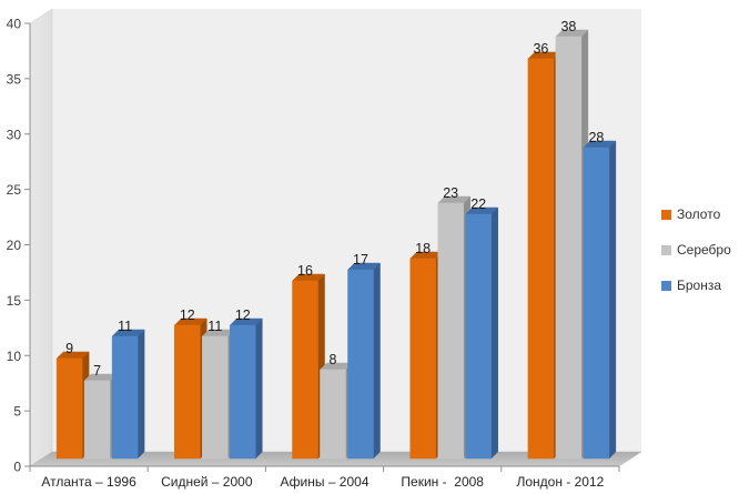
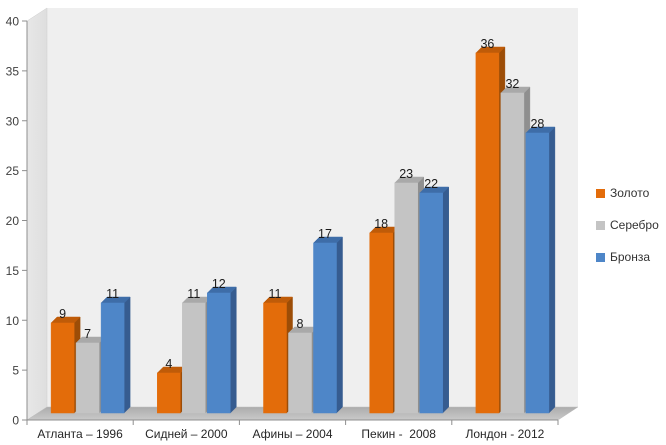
Золото/Сидней – 2000: 12 -> 4
Золото/Афины – 2004: 16 -> 11
Серебро/Лондон - 2012: 38 -> 32
